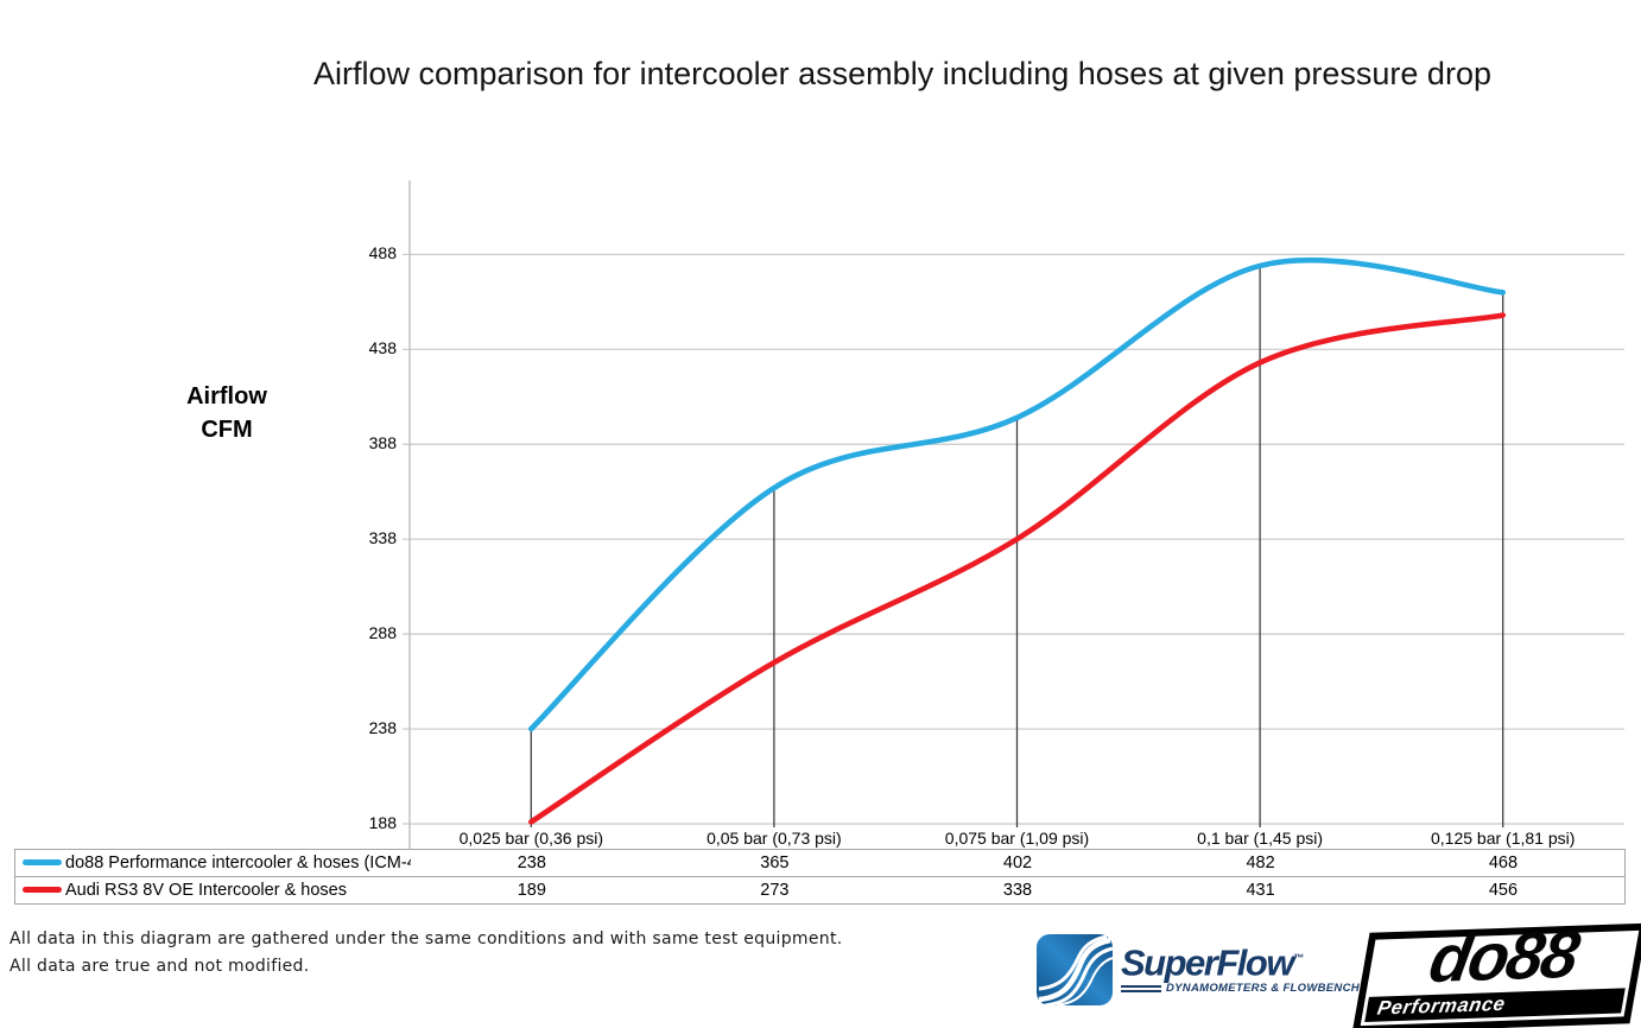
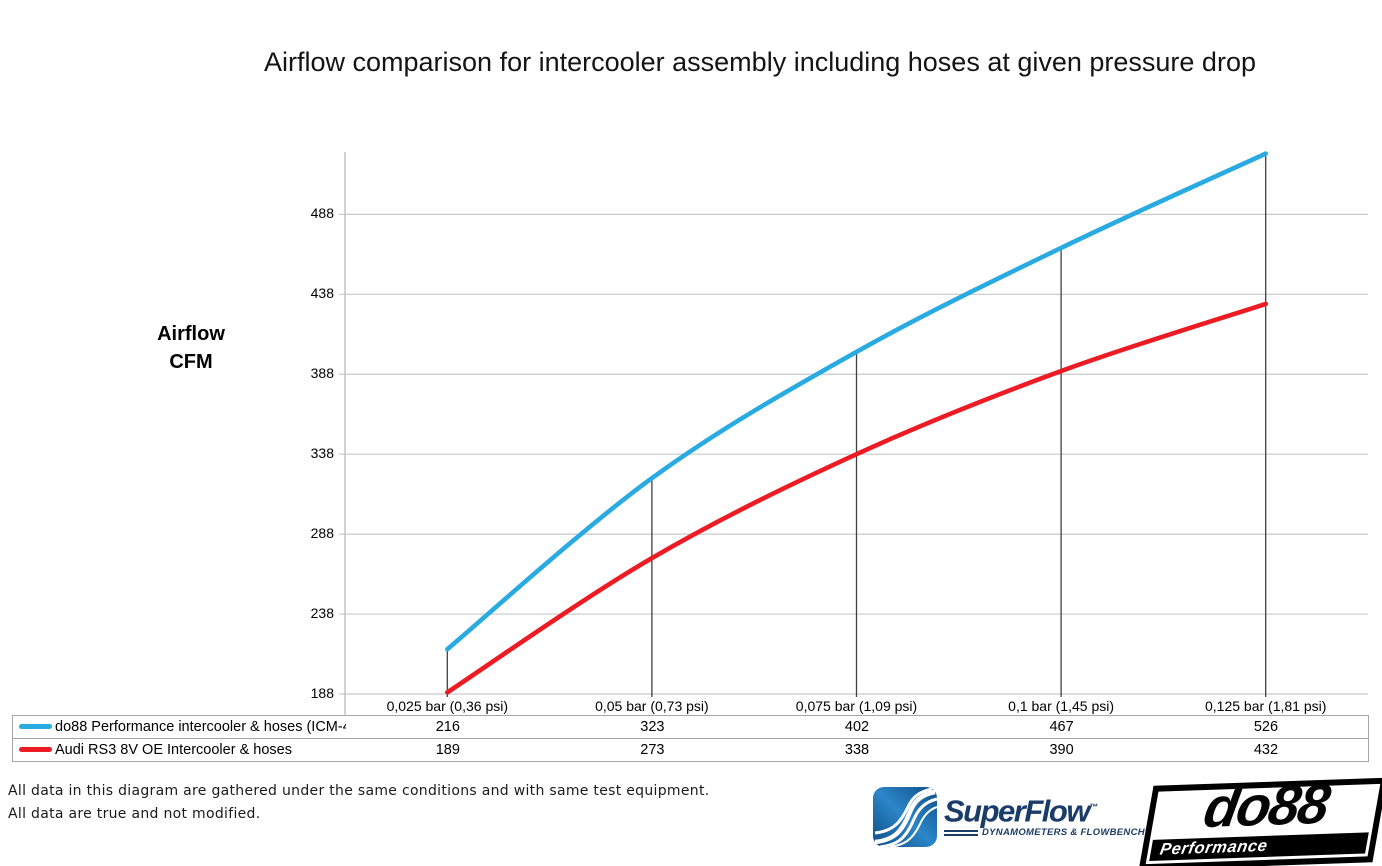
do88 Performance intercooler & hoses (ICM-420)/0,025 bar (0,36 psi): 238 -> 216
do88 Performance intercooler & hoses (ICM-420)/0,05 bar (0,73 psi): 365 -> 323
do88 Performance intercooler & hoses (ICM-420)/0,1 bar (1,45 psi): 482 -> 467
Audi RS3 8V OE Intercooler & hoses/0,1 bar (1,45 psi): 431 -> 390
do88 Performance intercooler & hoses (ICM-420)/0,125 bar (1,81 psi): 468 -> 526
Audi RS3 8V OE Intercooler & hoses/0,125 bar (1,81 psi): 456 -> 432
